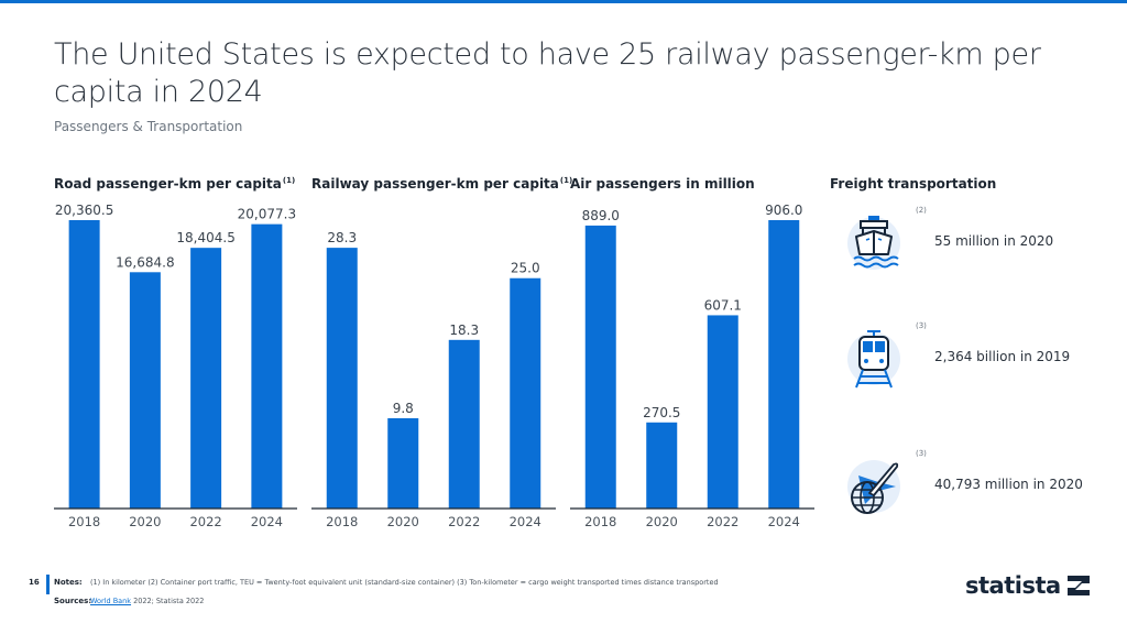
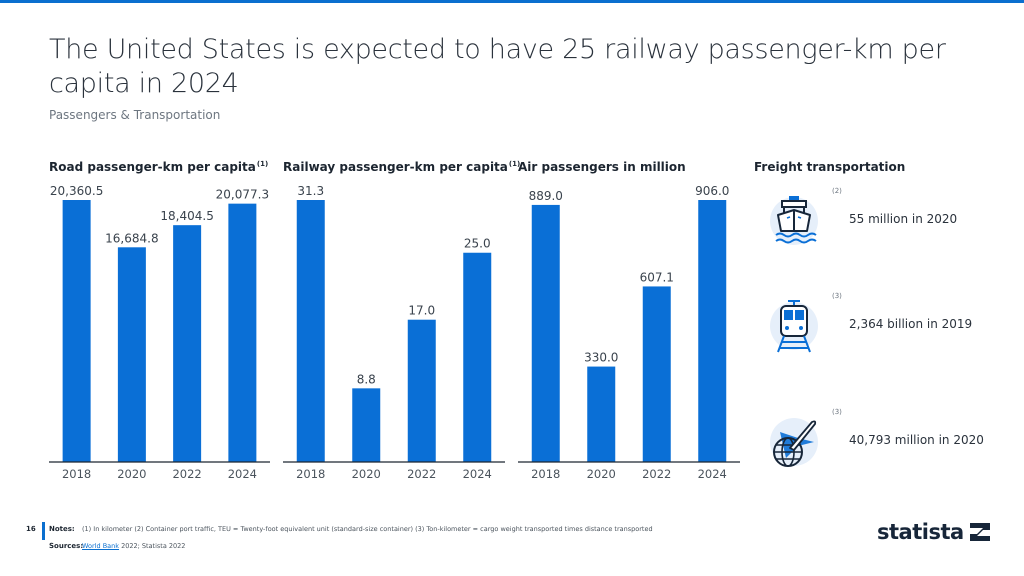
Railway passenger-km per capita/2018: 28.3 -> 31.3
Railway passenger-km per capita/2020: 9.8 -> 8.8
Railway passenger-km per capita/2022: 18.3 -> 17.0
Air passengers in million/2020: 270.5 -> 330.0
